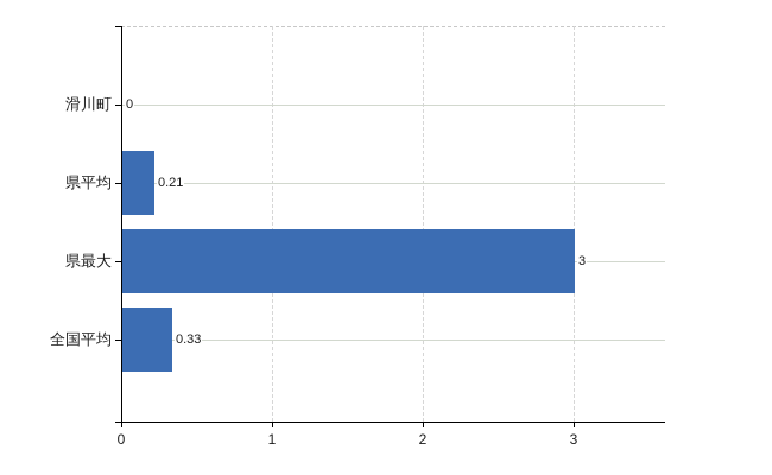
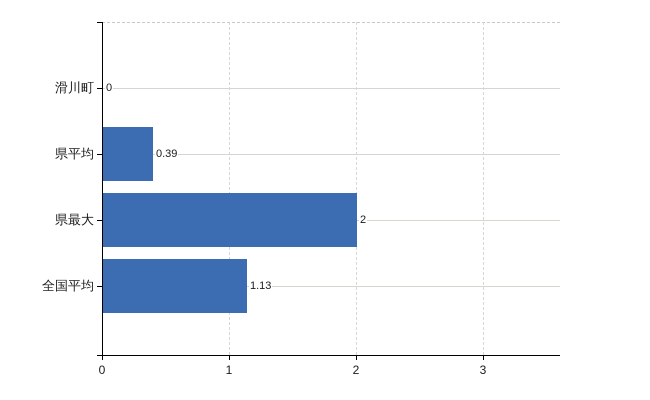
県平均: 0.21 -> 0.39
県最大: 3 -> 2
全国平均: 0.33 -> 1.13
